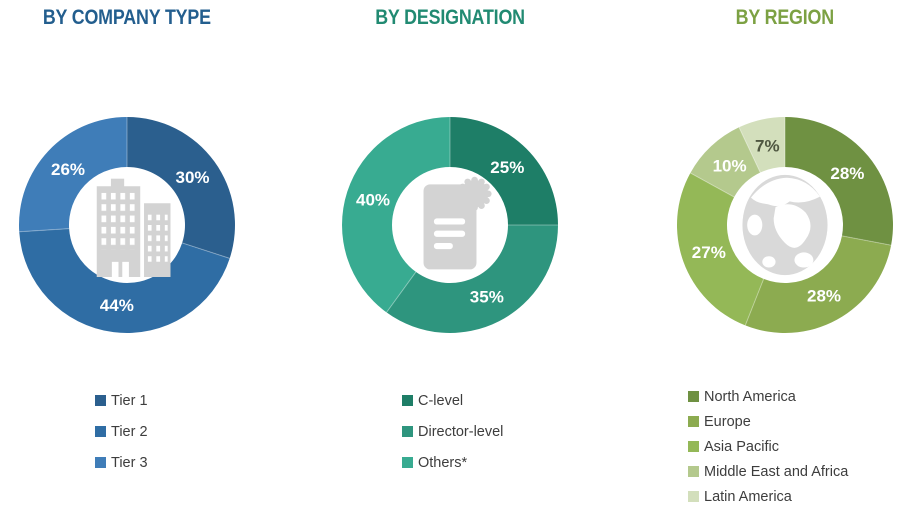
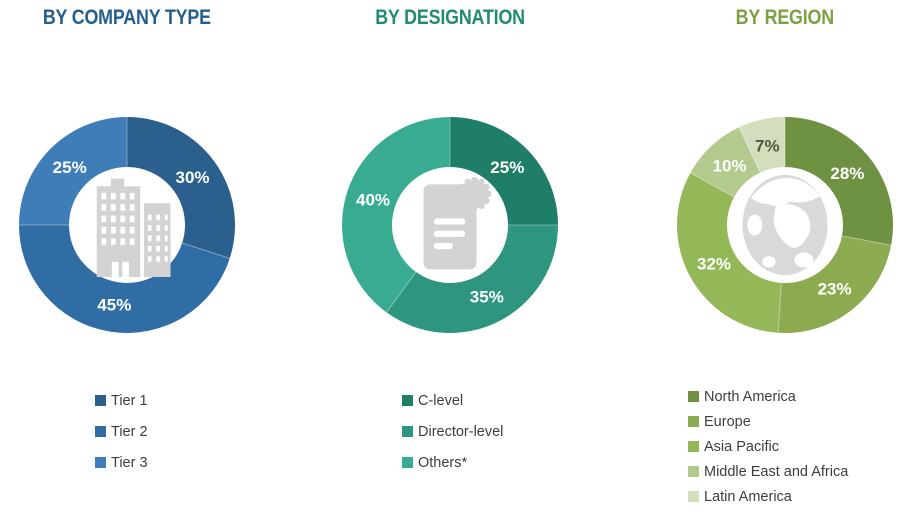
BY COMPANY TYPE/Tier 2: 44% -> 45%
BY COMPANY TYPE/Tier 3: 26% -> 25%
BY REGION/Europe: 28% -> 23%
BY REGION/Asia Pacific: 27% -> 32%
